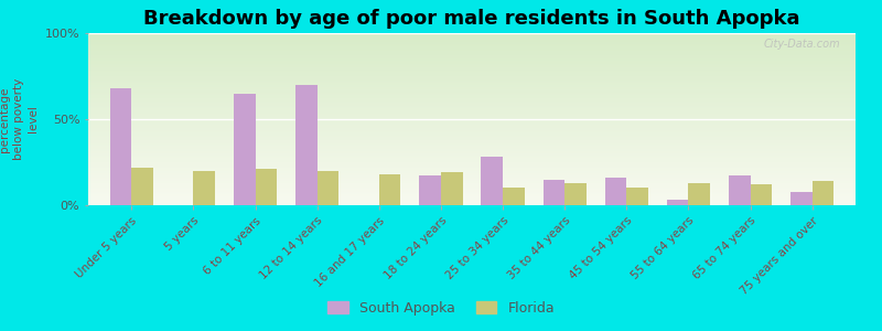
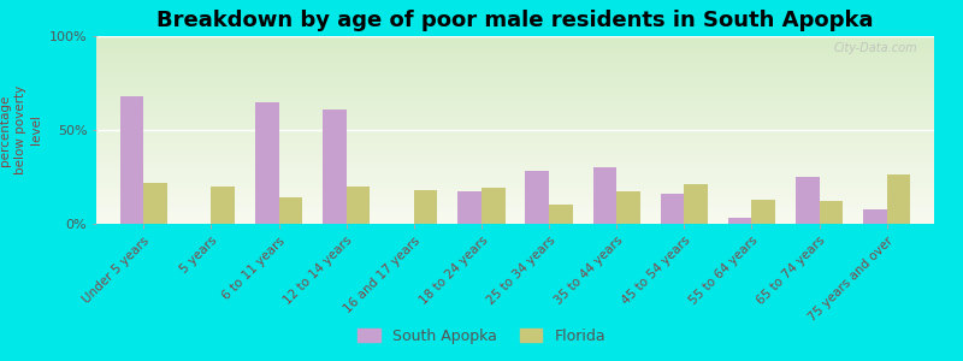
Florida/6 to 11 years: 21% -> 14%
South Apopka/12 to 14 years: 70% -> 61%
South Apopka/35 to 44 years: 15% -> 30%
Florida/35 to 44 years: 13% -> 17%
Florida/45 to 54 years: 10% -> 21%
South Apopka/65 to 74 years: 17% -> 25%
Florida/75 years and over: 14% -> 26%
